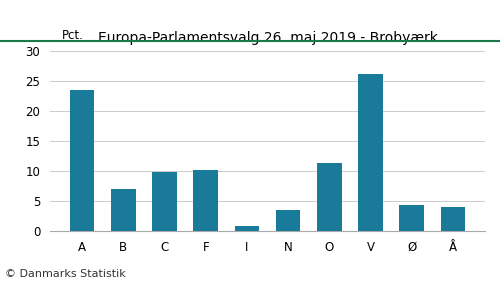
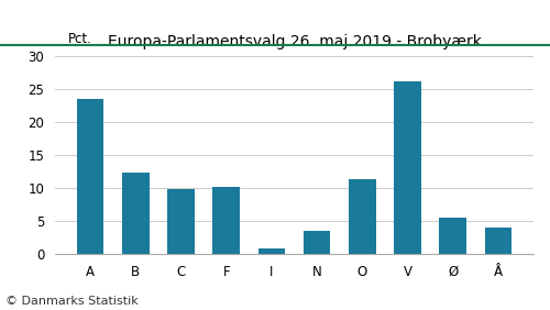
B: 7.0 -> 12.4
Ø: 4.3 -> 5.6
